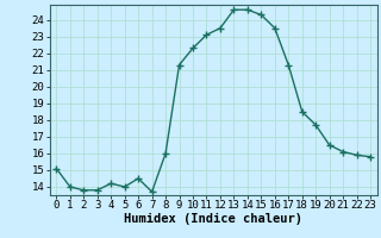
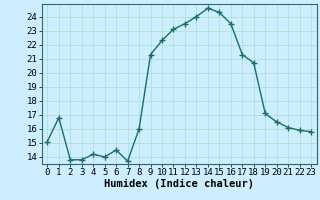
1: 14.0 -> 16.8
13: 24.6 -> 24.0
18: 18.5 -> 20.7
19: 17.7 -> 17.1
